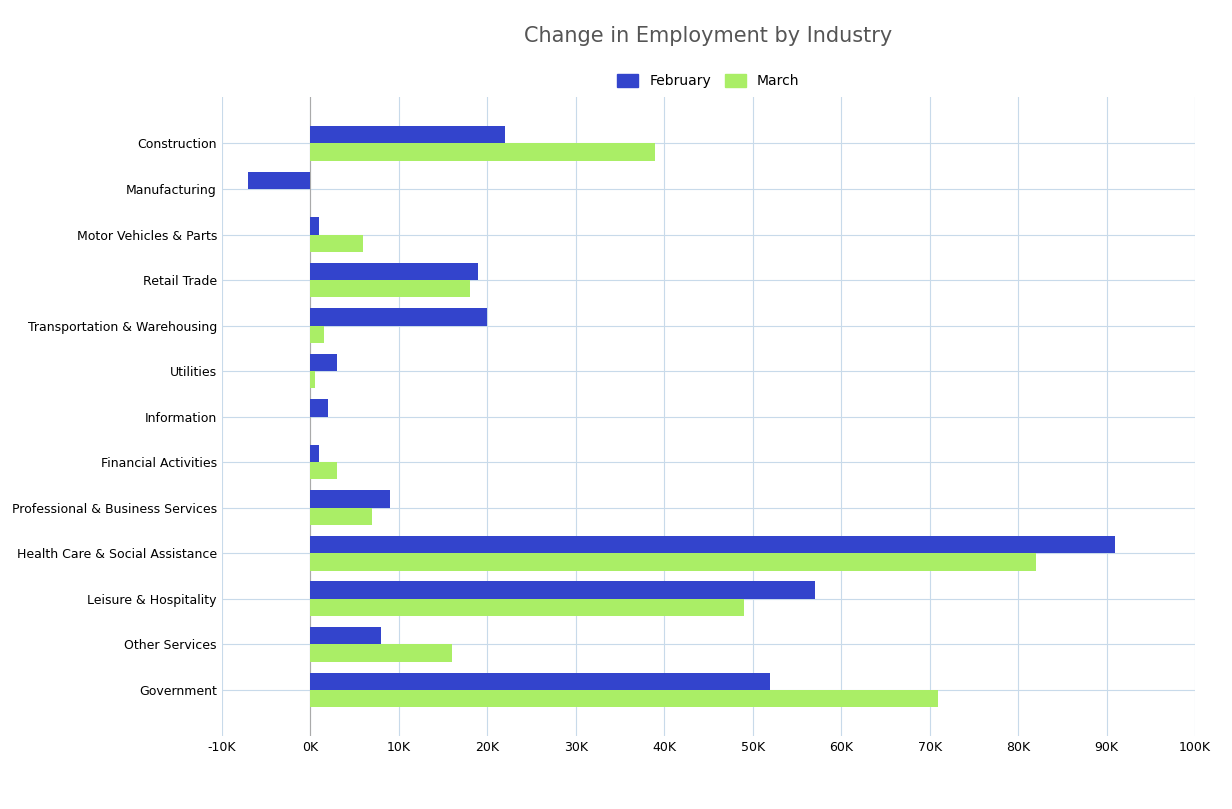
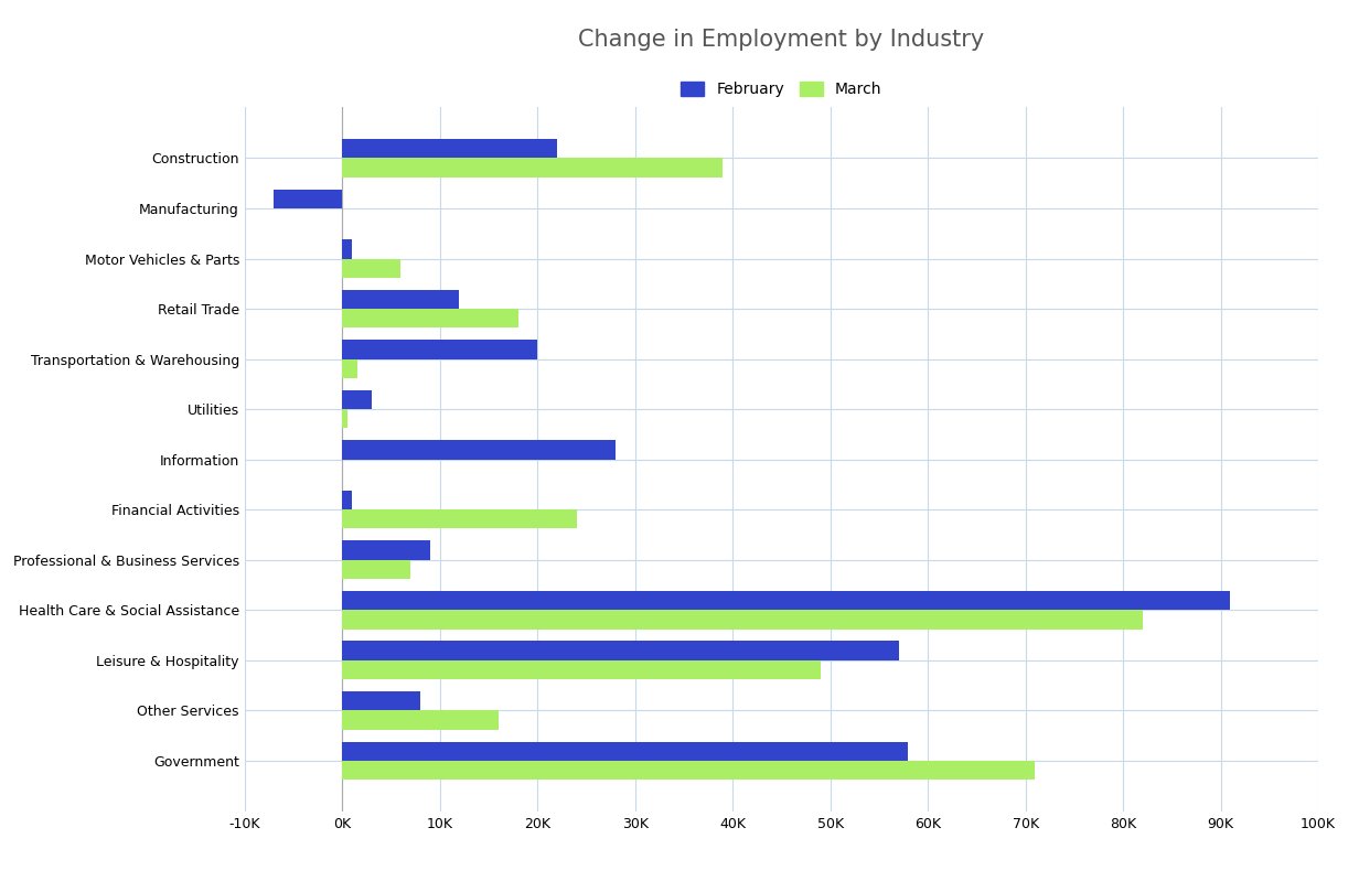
February/Retail Trade: 19K -> 12K
February/Information: 2K -> 28K
March/Financial Activities: 3.0K -> 24.0K
February/Government: 52K -> 58K
